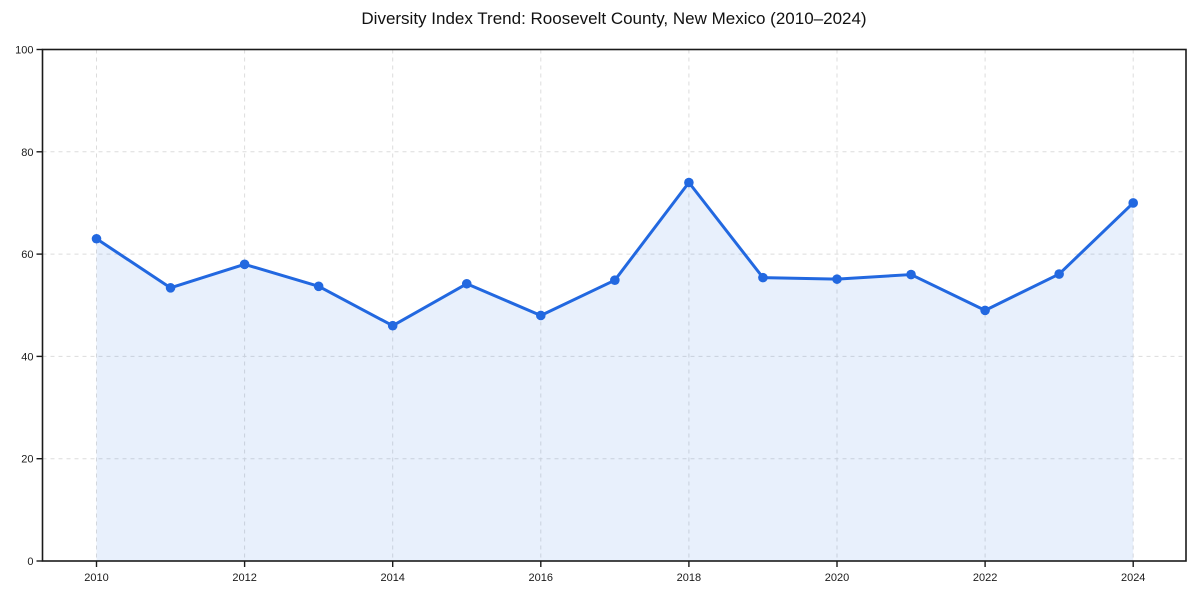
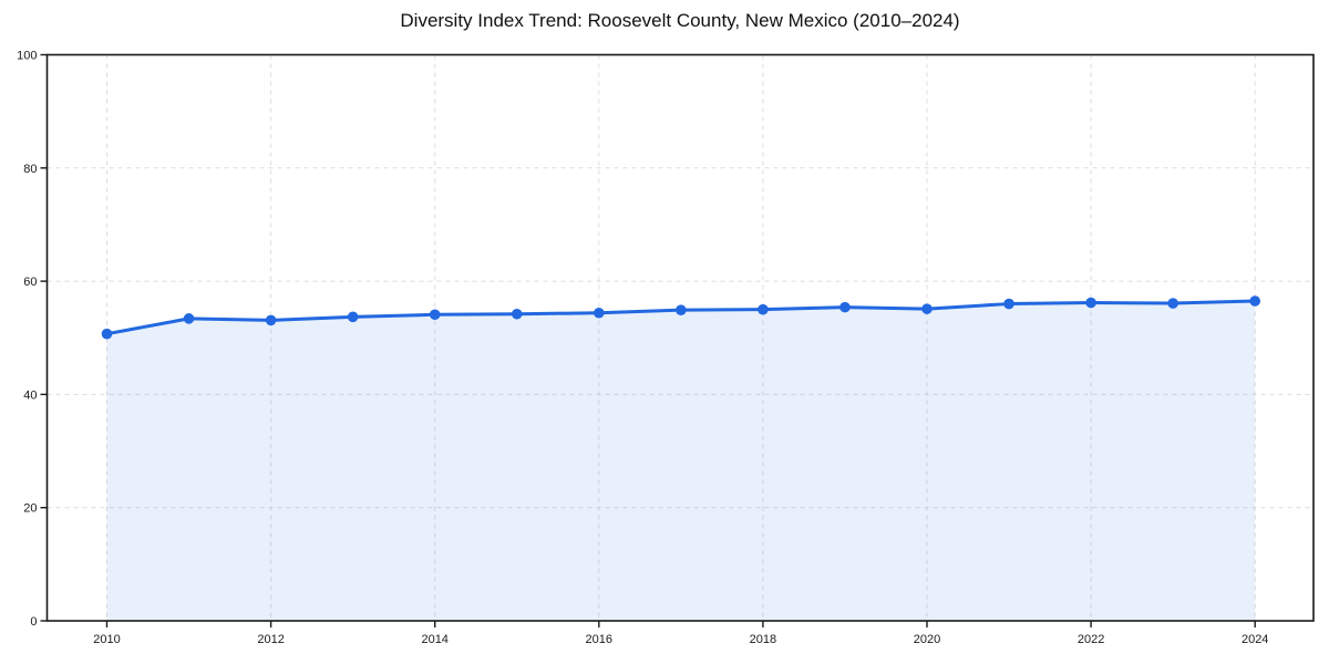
2010: 63 -> 51
2012: 58 -> 53
2014: 46 -> 54
2016: 48 -> 54
2018: 74 -> 55
2022: 49 -> 56
2024: 70 -> 56
